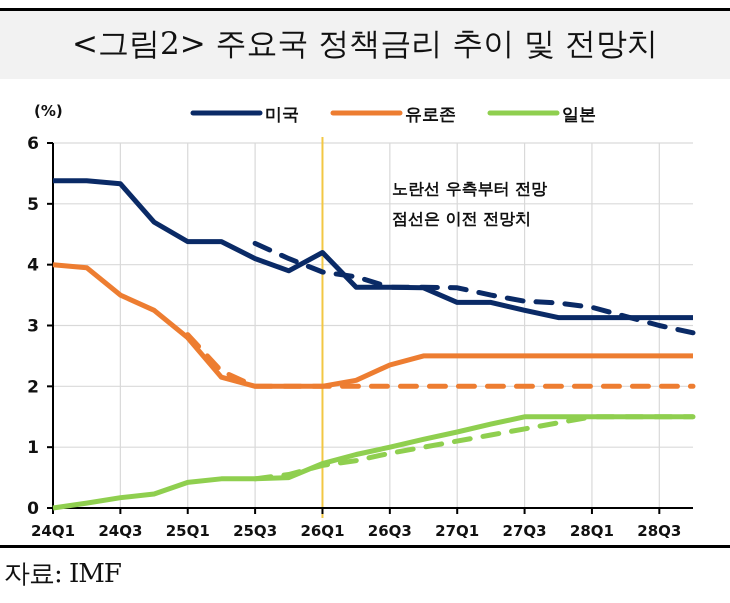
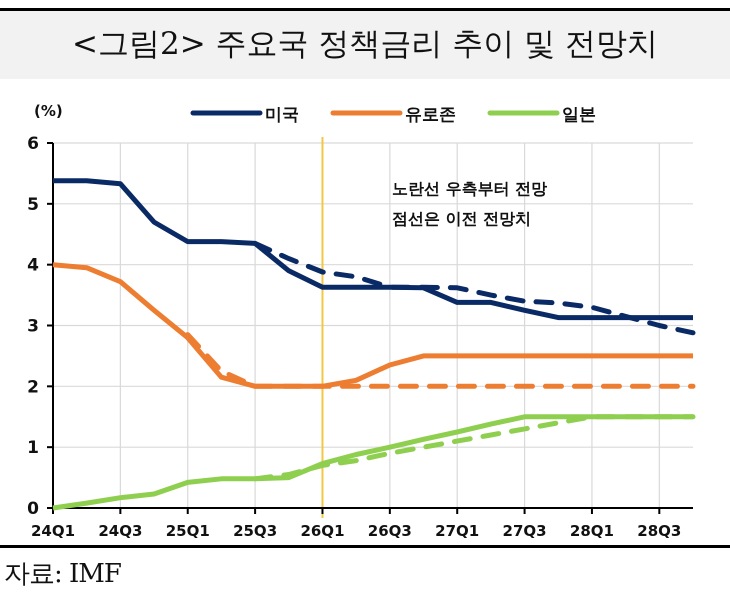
유로존/24Q3: 3.5 -> 3.7
미국/25Q3: 4.1 -> 4.3
미국/26Q1: 4.2 -> 3.6
